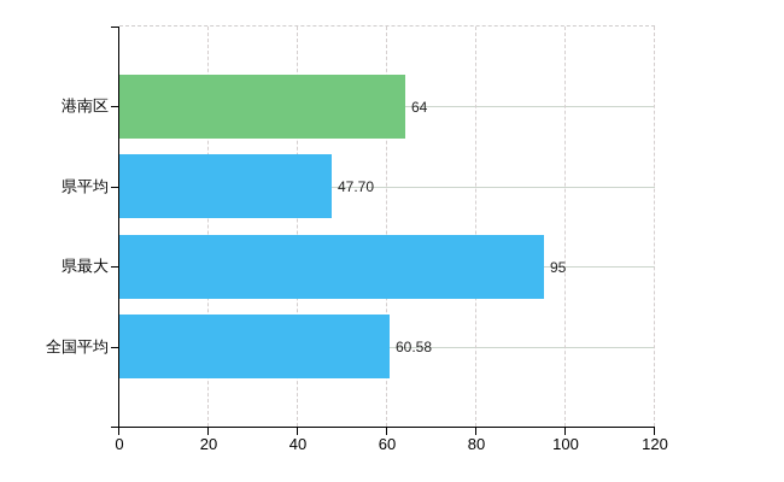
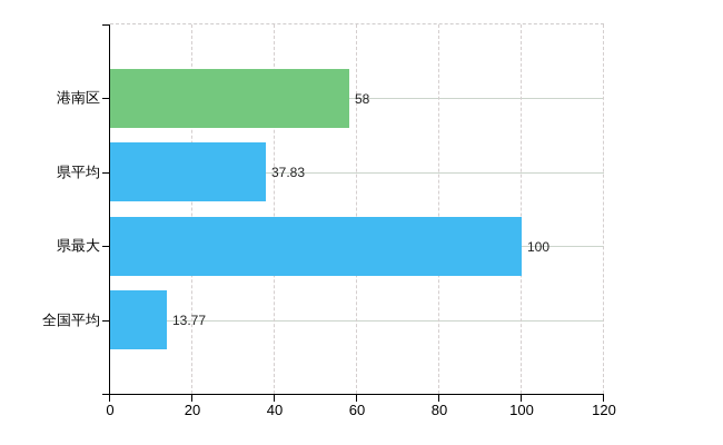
港南区: 64 -> 58
県平均: 47.70 -> 37.83
県最大: 95 -> 100
全国平均: 60.58 -> 13.77
